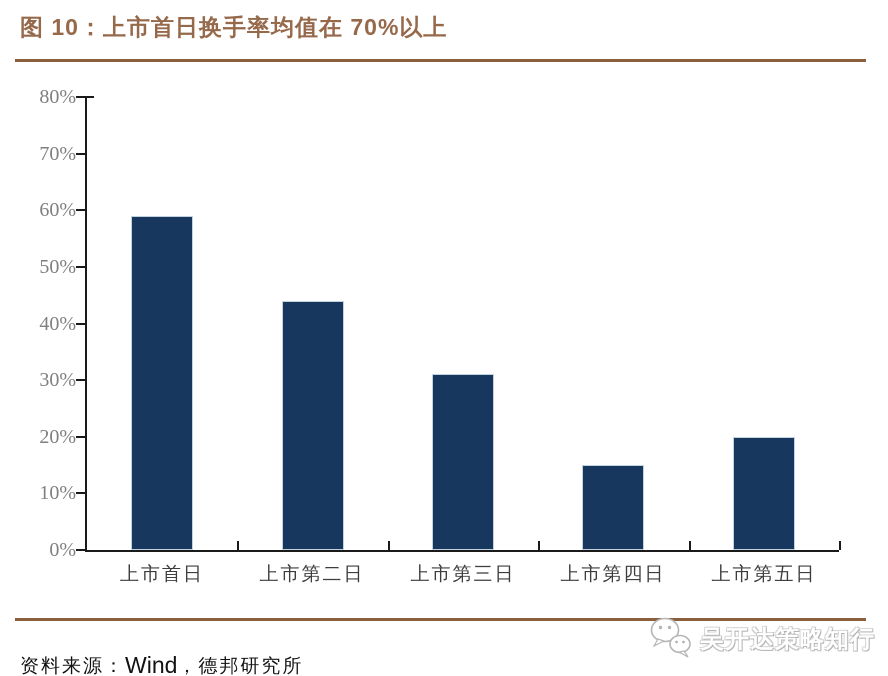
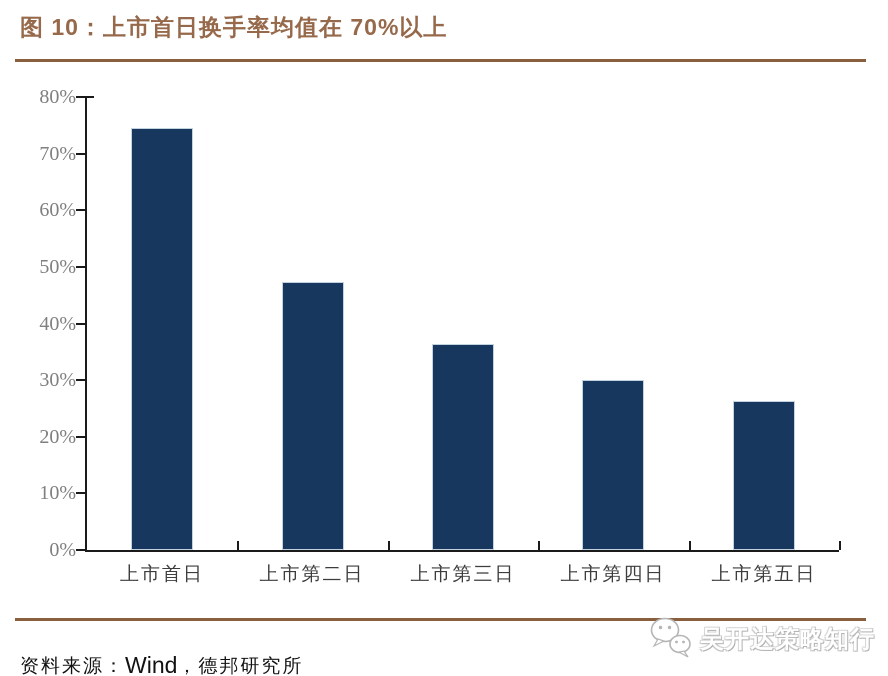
上市首日: 59% -> 74%
上市第二日: 44% -> 47%
上市第三日: 31% -> 36%
上市第四日: 15% -> 30%
上市第五日: 20% -> 26%
